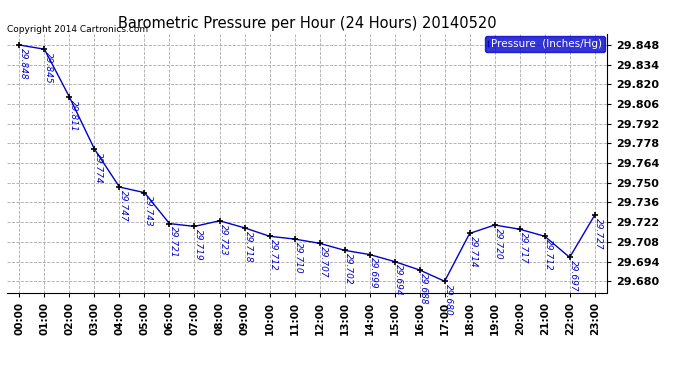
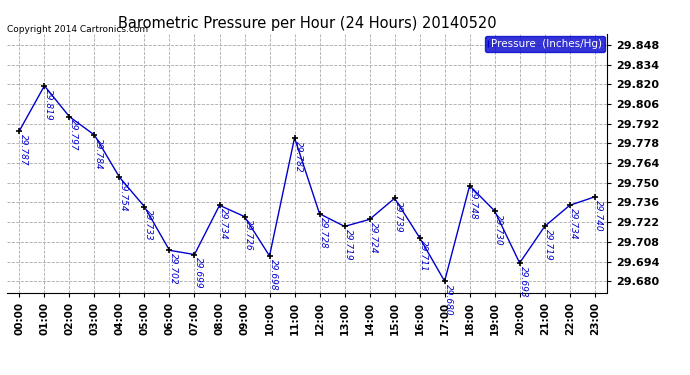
00:00: 29.848 -> 29.787
01:00: 29.845 -> 29.819
02:00: 29.811 -> 29.797
03:00: 29.774 -> 29.784
04:00: 29.747 -> 29.754
05:00: 29.743 -> 29.733
06:00: 29.721 -> 29.702
07:00: 29.719 -> 29.699
08:00: 29.723 -> 29.734
09:00: 29.718 -> 29.726
10:00: 29.712 -> 29.698
11:00: 29.710 -> 29.782
12:00: 29.707 -> 29.728
13:00: 29.702 -> 29.719
14:00: 29.699 -> 29.724
15:00: 29.694 -> 29.739
16:00: 29.688 -> 29.711
18:00: 29.714 -> 29.748
19:00: 29.720 -> 29.730
20:00: 29.717 -> 29.693
21:00: 29.712 -> 29.719
22:00: 29.697 -> 29.734
23:00: 29.727 -> 29.740
